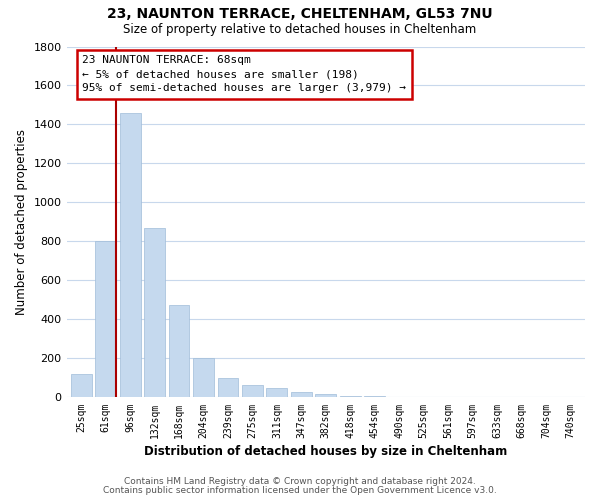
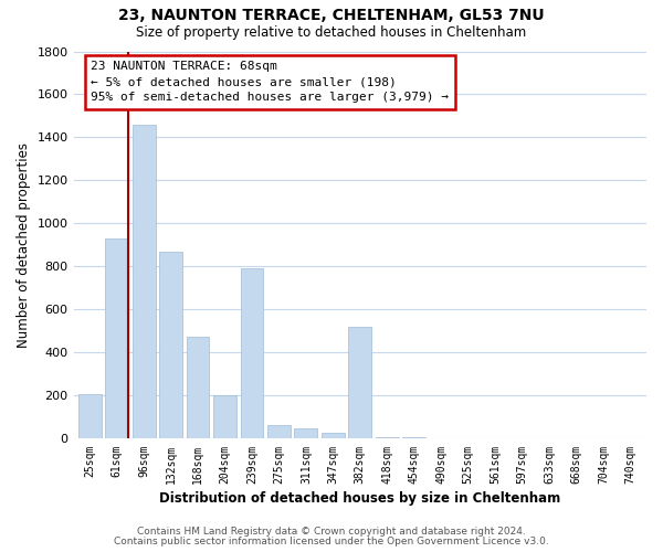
25sqm: 120 -> 210
61sqm: 800 -> 930
239sqm: 100 -> 790
382sqm: 20 -> 520
